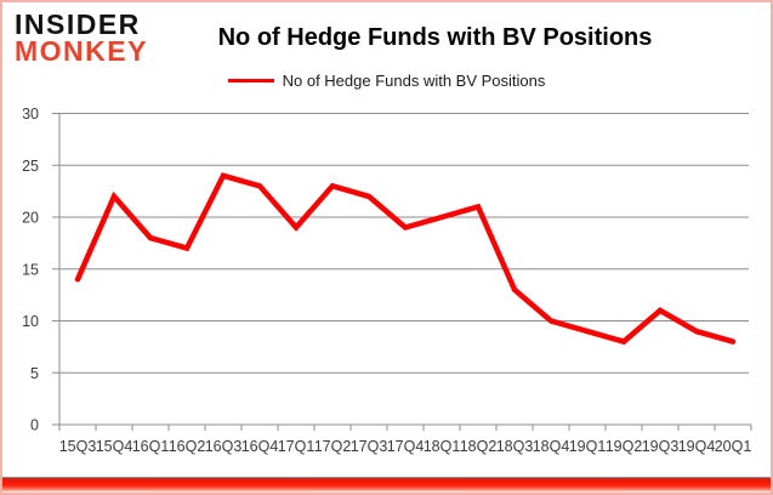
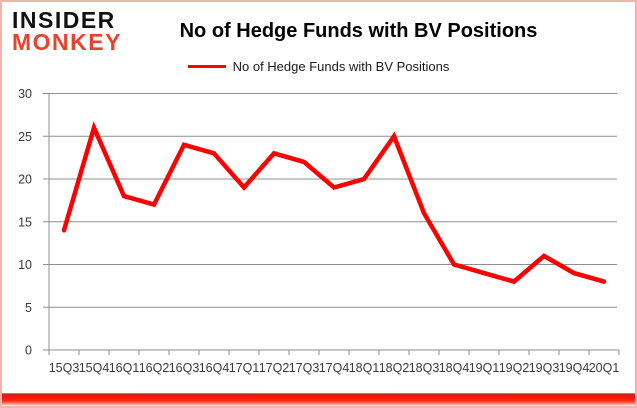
15Q4: 22 -> 26
18Q2: 21 -> 25
18Q3: 13 -> 16
